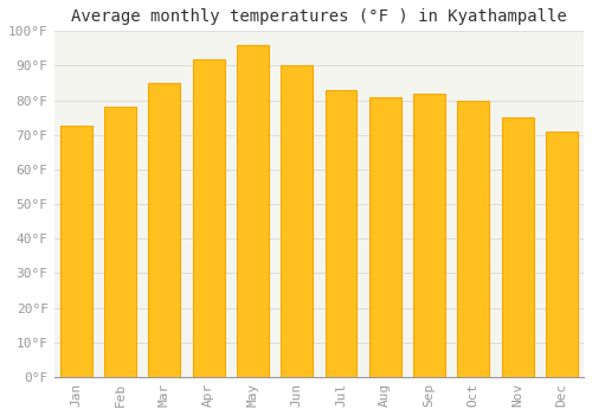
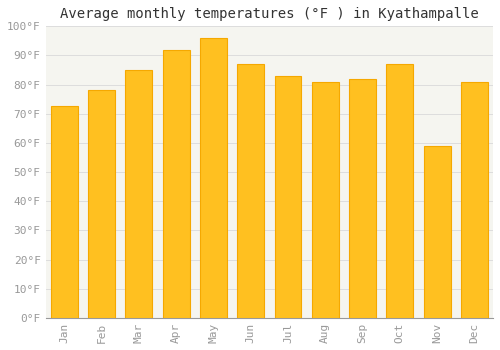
Jun: 90.0°F -> 87.0°F
Oct: 80.0°F -> 87.0°F
Nov: 75.0°F -> 59.0°F
Dec: 71.0°F -> 81.0°F
